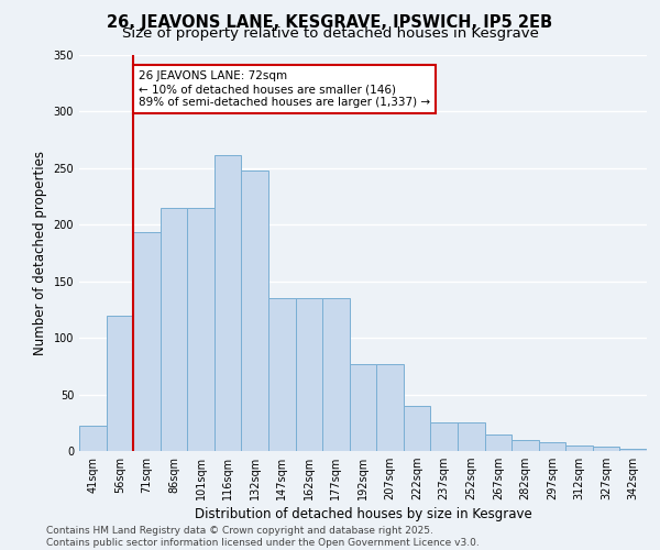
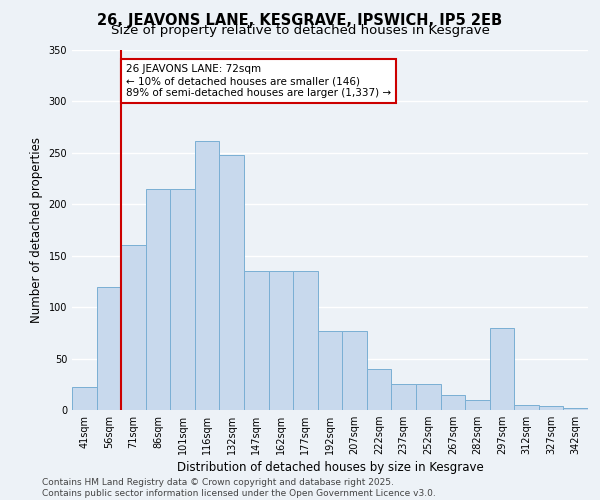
71sqm: 193 -> 160
297sqm: 8 -> 80
